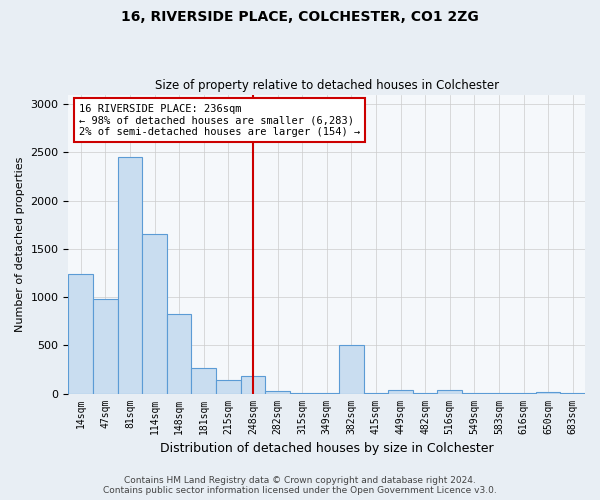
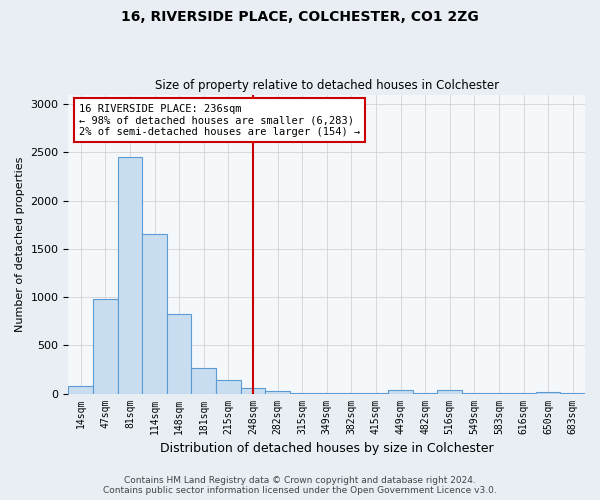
14sqm: 1240 -> 80
248sqm: 180 -> 60
382sqm: 500 -> 0
